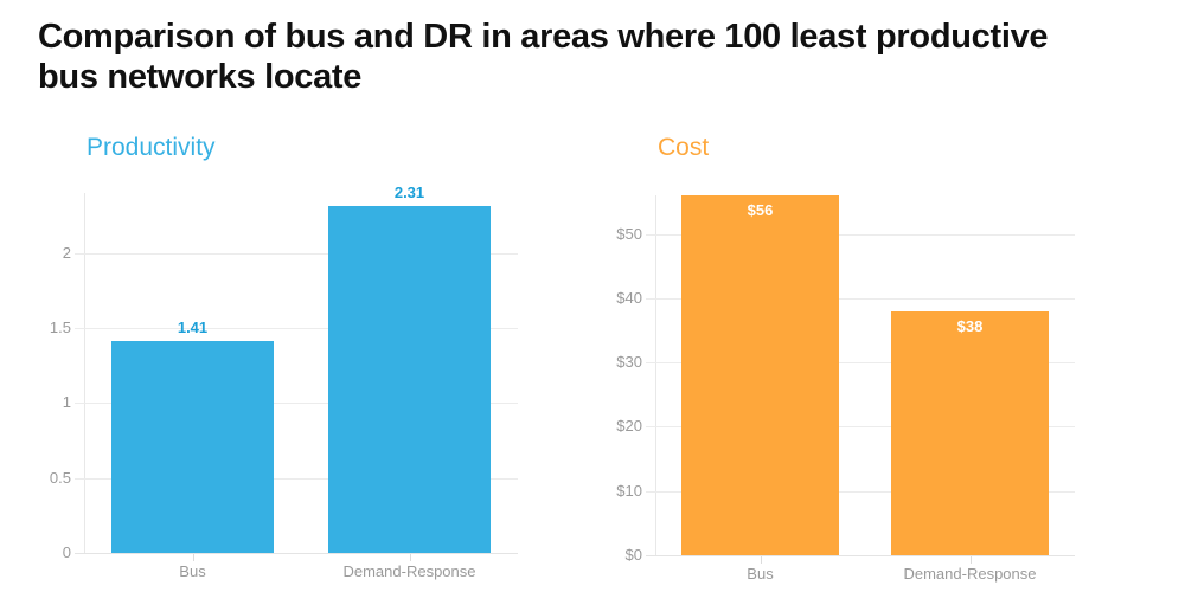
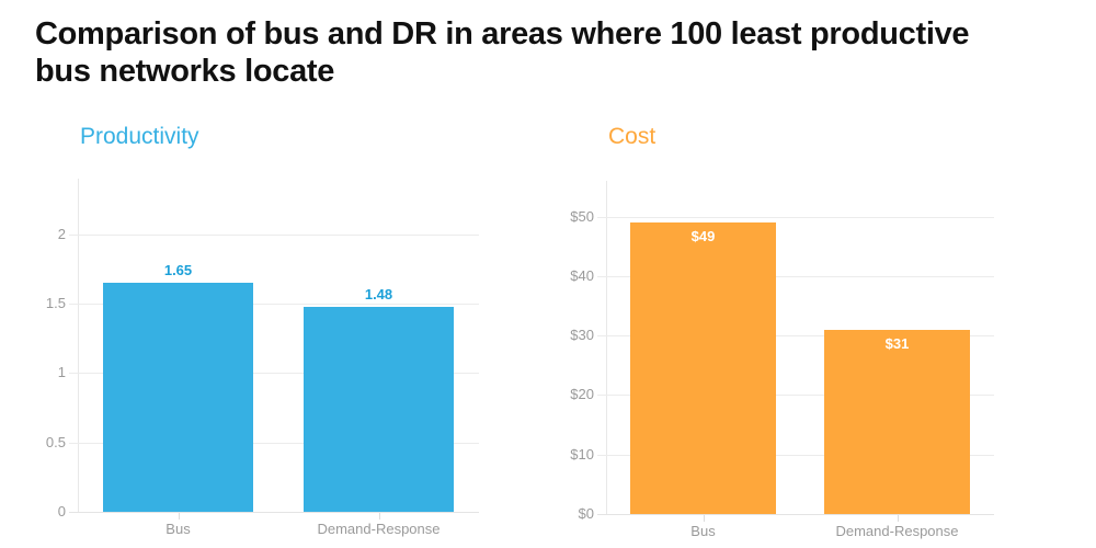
Productivity/Bus: 1.41 -> 1.65
Productivity/Demand-Response: 2.31 -> 1.48
Cost/Bus: $56 -> $49
Cost/Demand-Response: $38 -> $31
